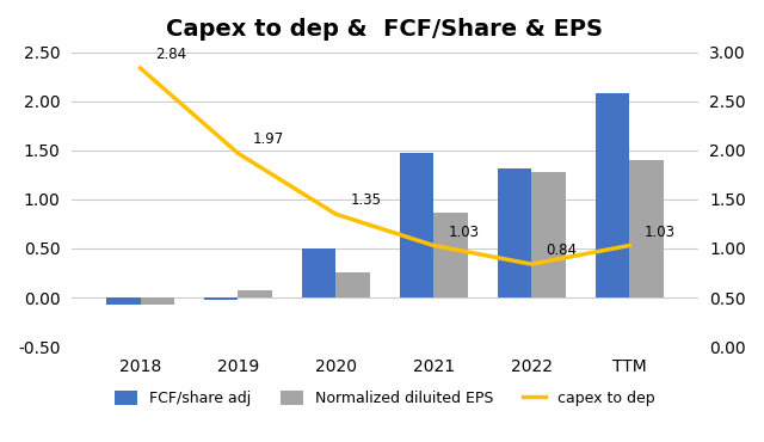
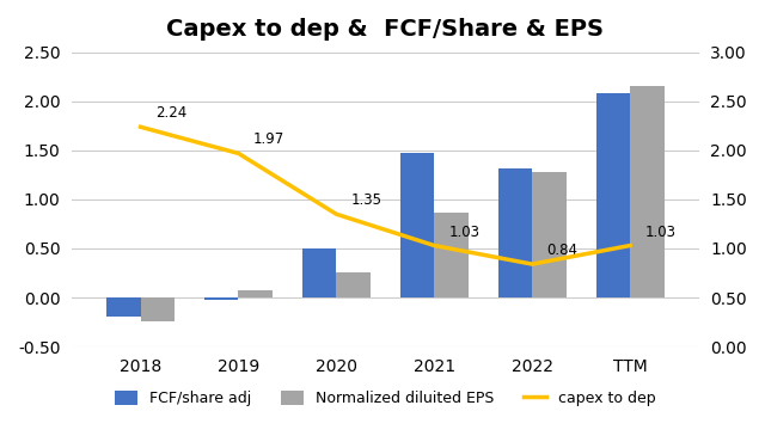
FCF/share adj/2018: -0.07 -> -0.20
capex to dep/2018: 2.84 -> 2.24
Normalized diluited EPS/2018: -0.07 -> -0.24
Normalized diluited EPS/TTM: 1.40 -> 2.16
